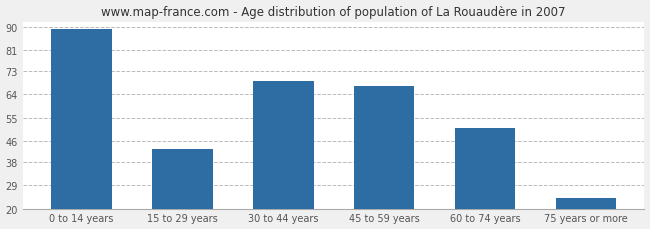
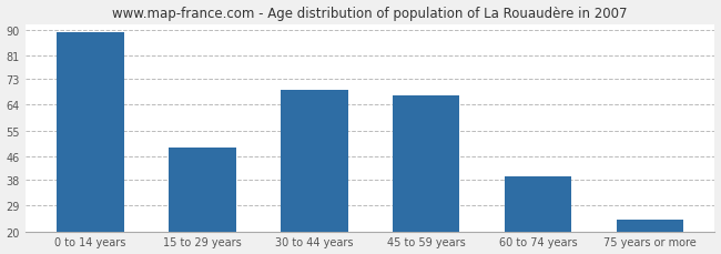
15 to 29 years: 43 -> 49
60 to 74 years: 51 -> 39
